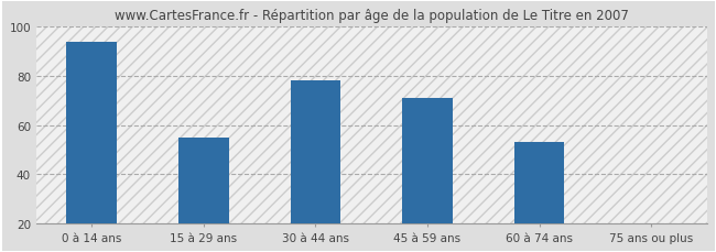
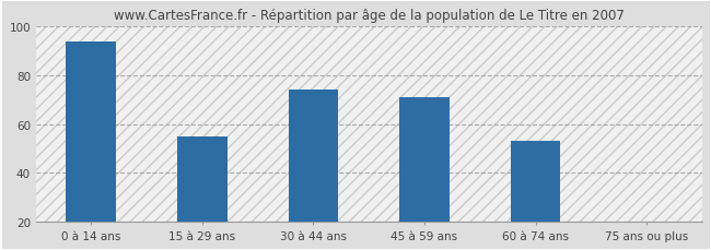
30 à 44 ans: 78 -> 74
